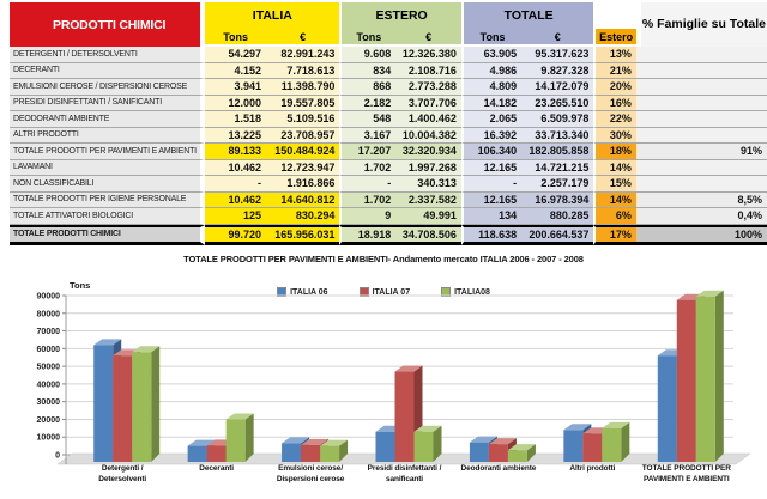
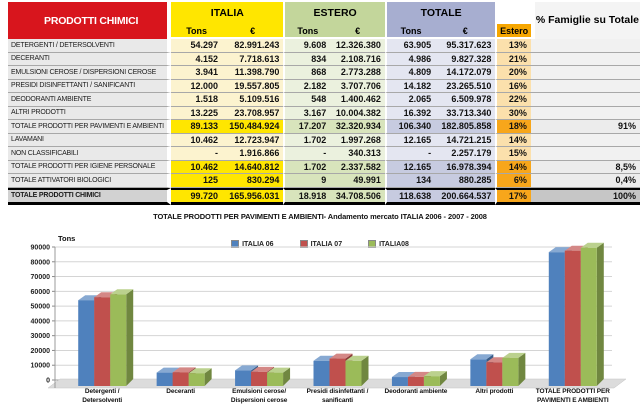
ITALIA 06/Detergenti / Detersolventi: 62000 -> 54000
ITALIA08/Deceranti: 20000 -> 5000
ITALIA 07/Presidi disinfettanti / sanificanti: 47000 -> 14000
ITALIA 06/Deodoranti ambiente: 7000 -> 2000
ITALIA 07/Deodoranti ambiente: 6000 -> 2000
ITALIA 06/TOTALE PRODOTTI PER PAVIMENTI E AMBIENTI: 56000 -> 86000
